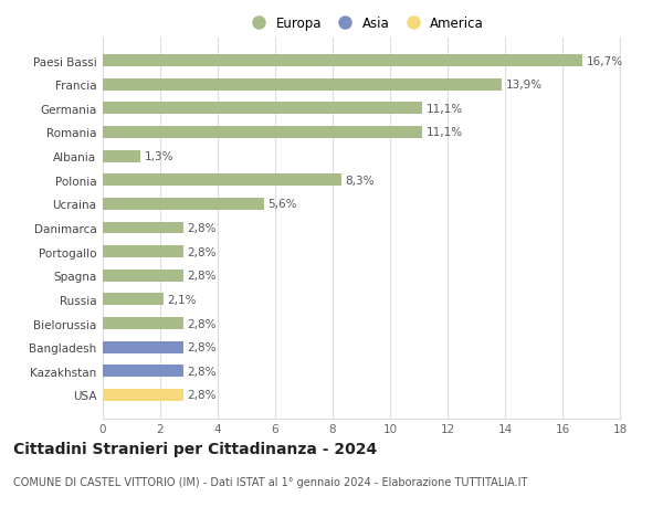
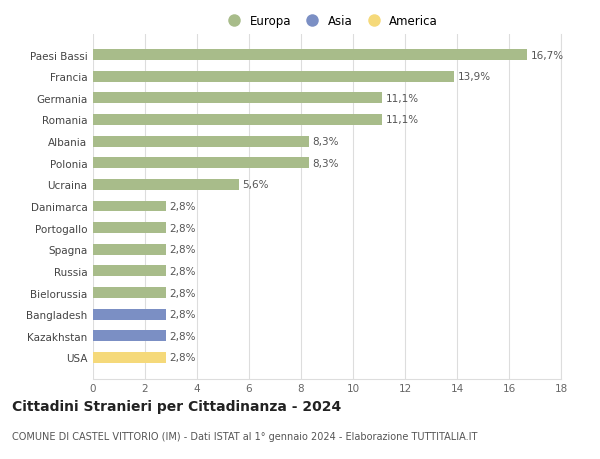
Albania: 1,3% -> 8,3%
Russia: 2,1% -> 2,8%
